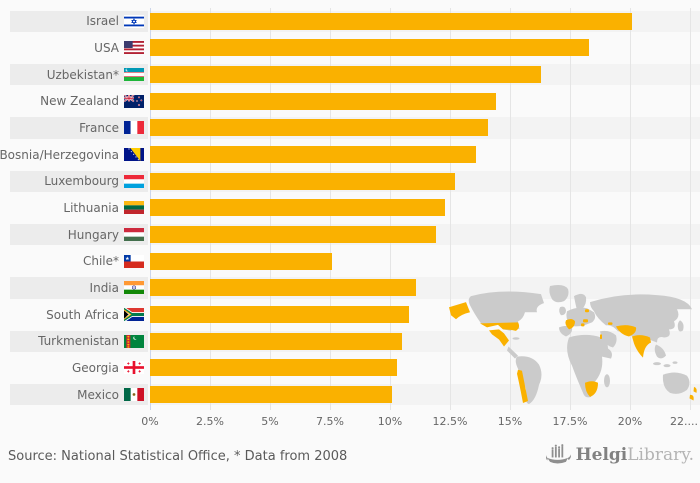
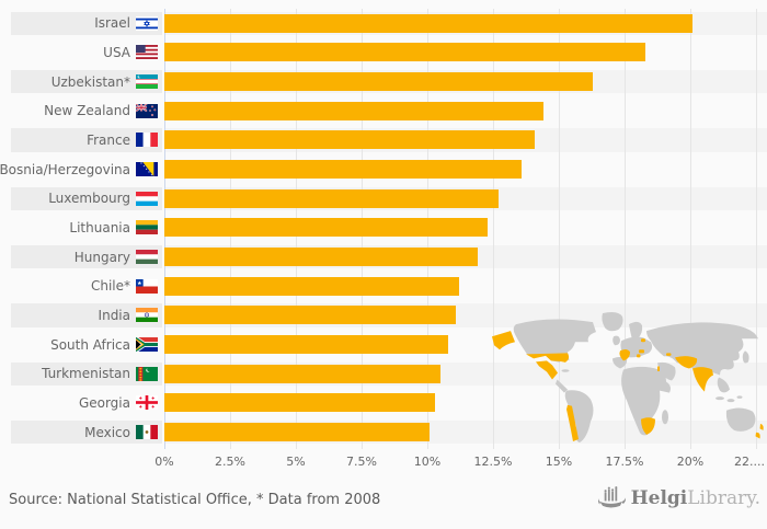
Chile*: 7.6% -> 11.2%
